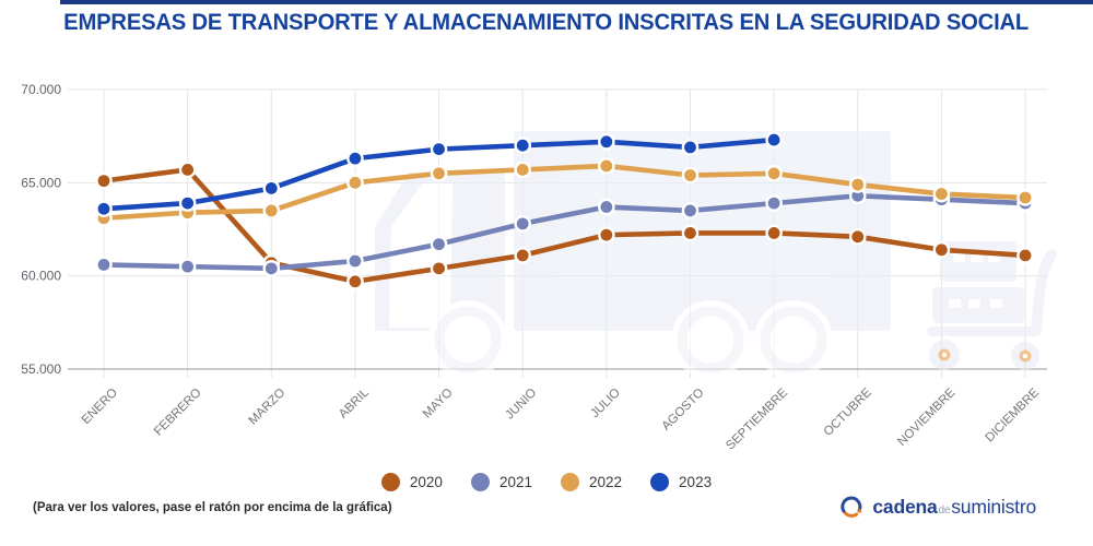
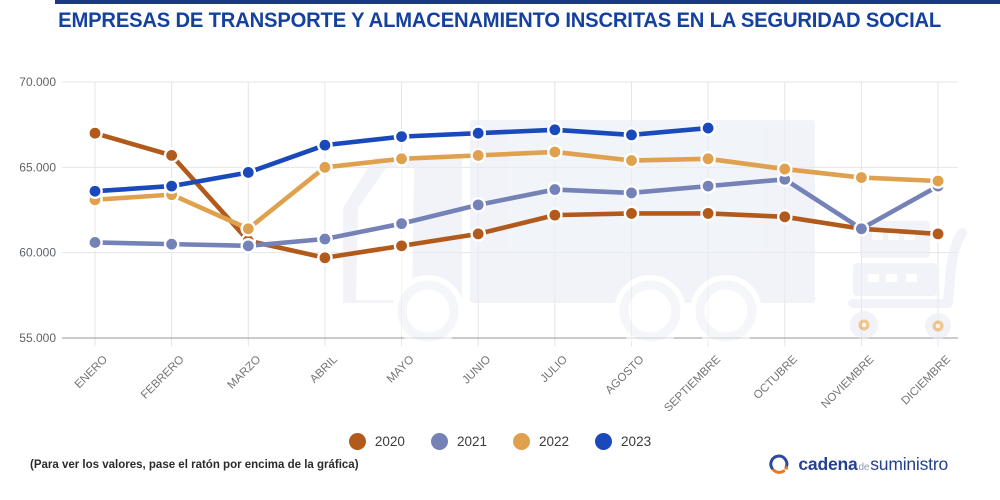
2020/ENERO: 65100 -> 67000
2022/MARZO: 63500 -> 61400
2021/NOVIEMBRE: 64100 -> 61400
